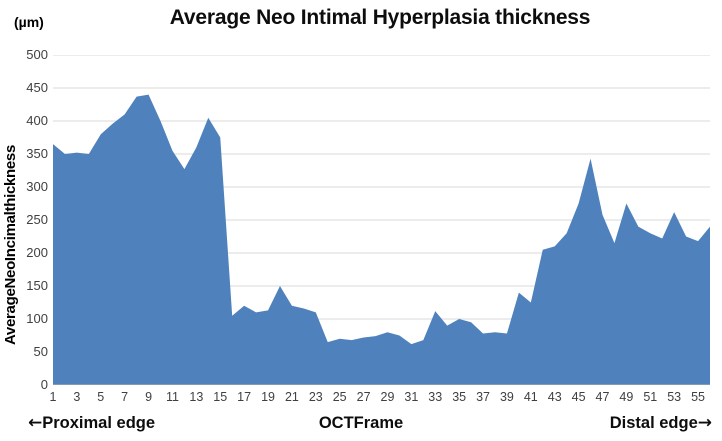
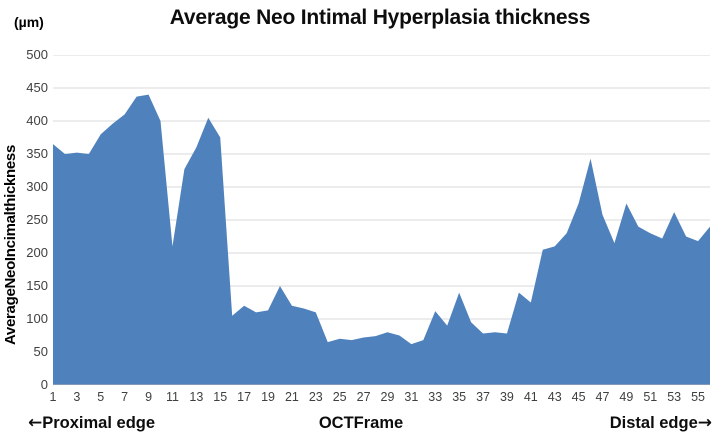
11: 360 -> 210
35: 100 -> 140
